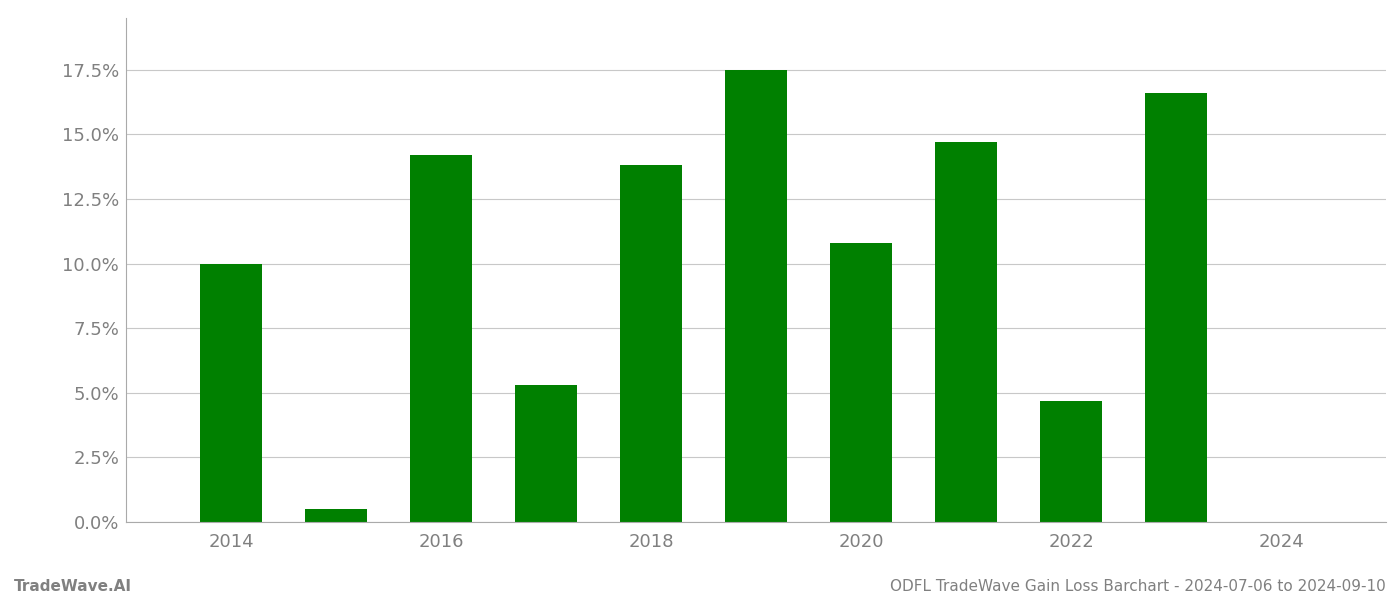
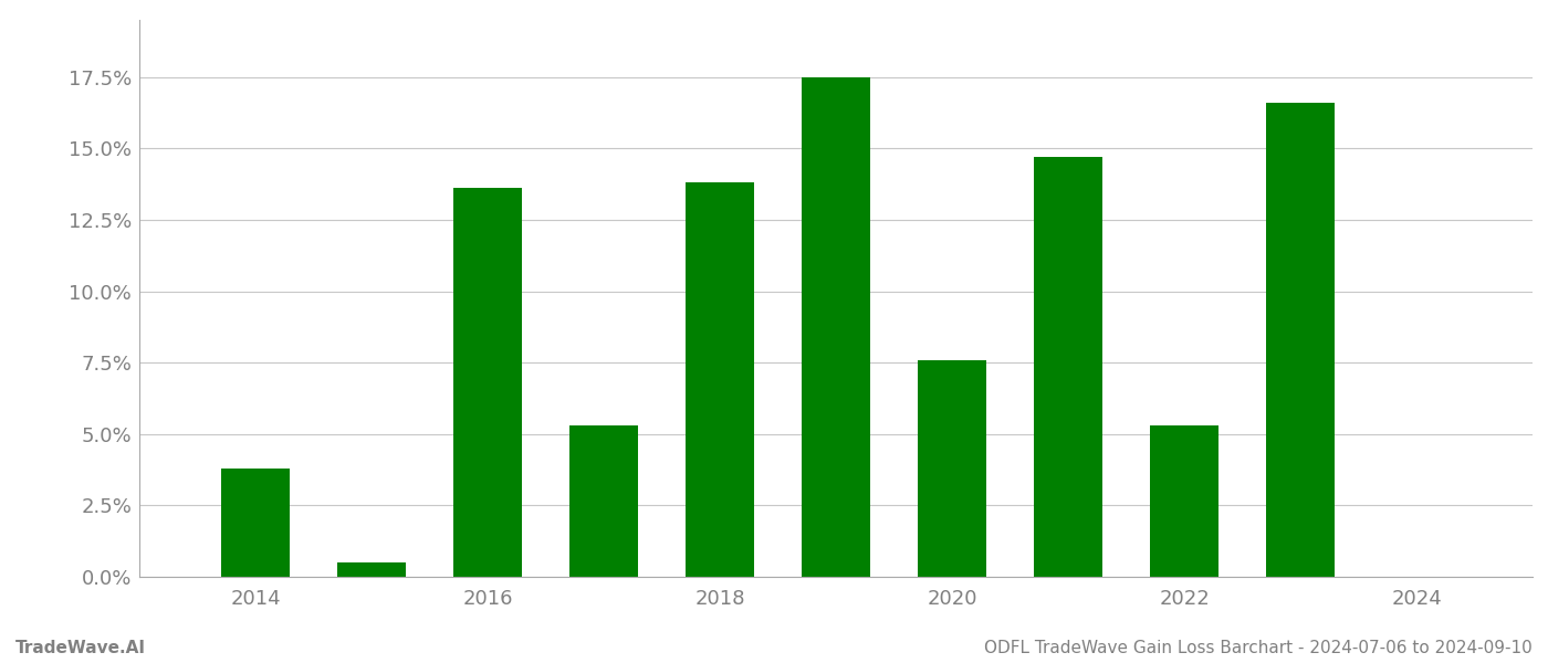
2014: 10.0% -> 3.8%
2016: 14.2% -> 13.6%
2020: 10.8% -> 7.6%
2022: 4.7% -> 5.3%
